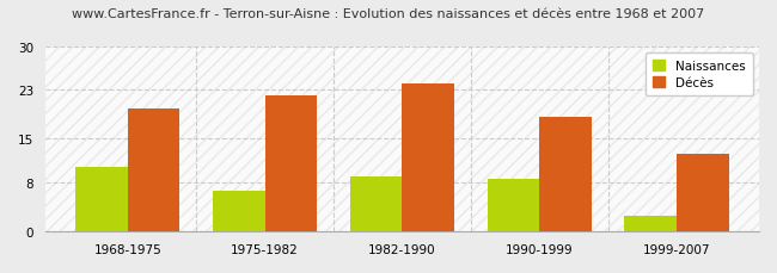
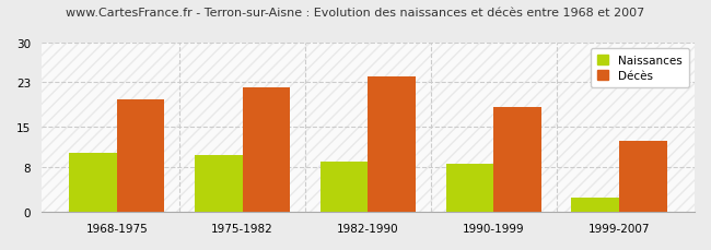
Naissances/1975-1982: 6.6 -> 10.0
